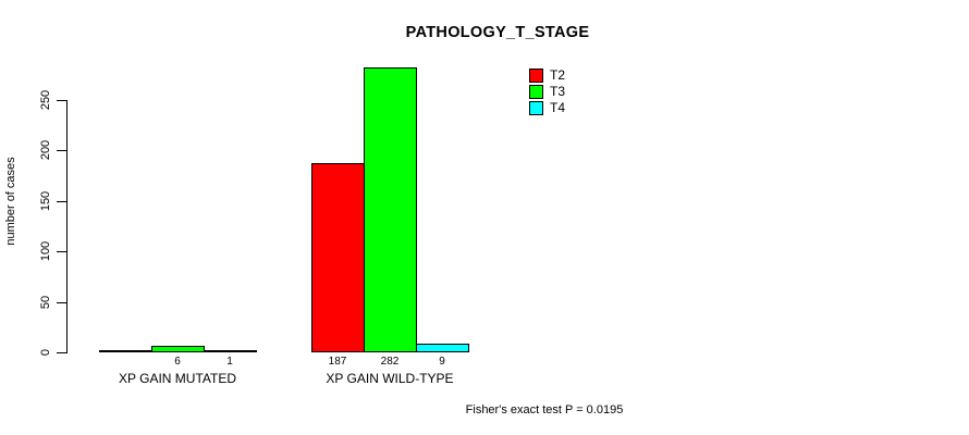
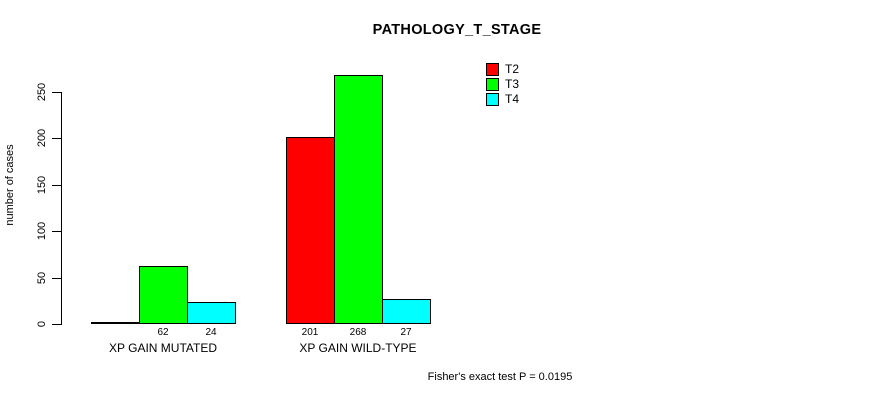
T3/XP GAIN MUTATED: 6 -> 62
T4/XP GAIN MUTATED: 1 -> 24
T2/XP GAIN WILD-TYPE: 187 -> 201
T3/XP GAIN WILD-TYPE: 282 -> 268
T4/XP GAIN WILD-TYPE: 9 -> 27
